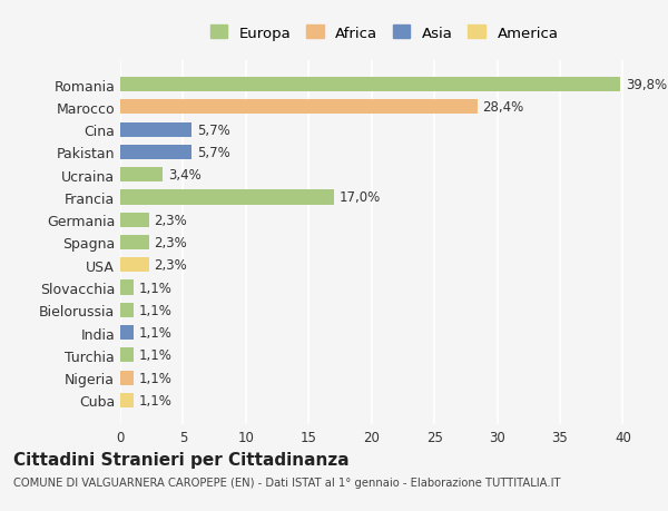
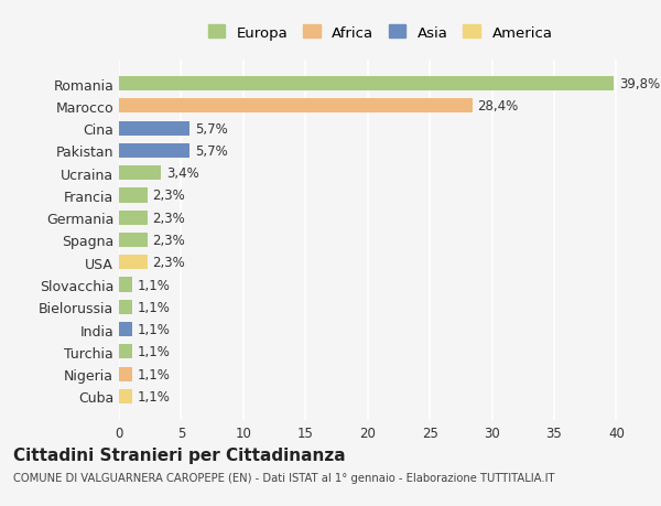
Francia: 17,0% -> 2,3%
